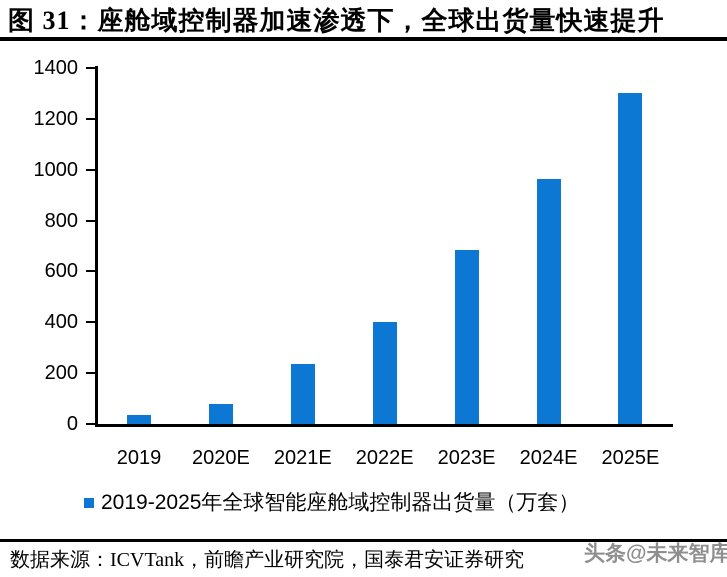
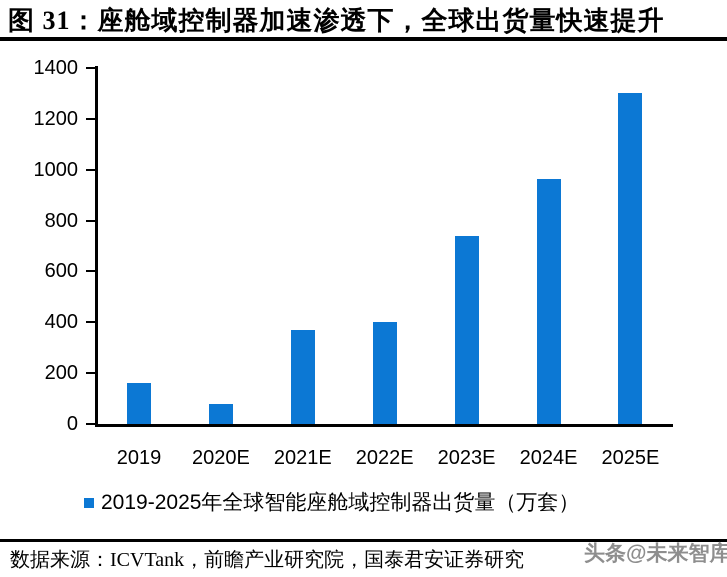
2019: 40 -> 160
2021E: 240 -> 370
2023E: 680 -> 740
